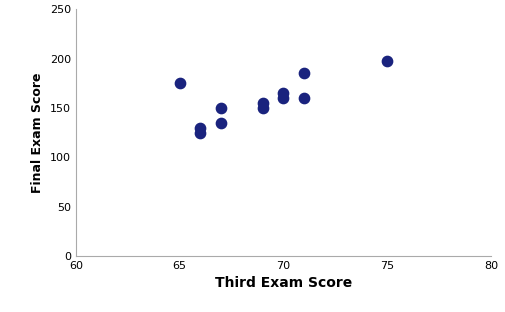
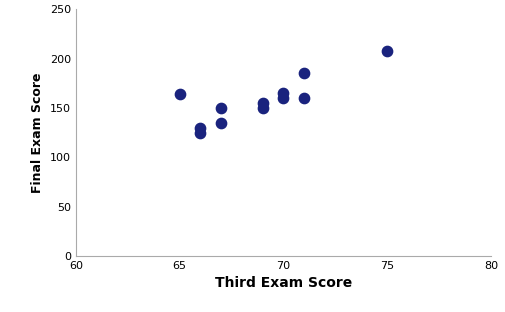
65: 175 -> 164
75: 198 -> 208
